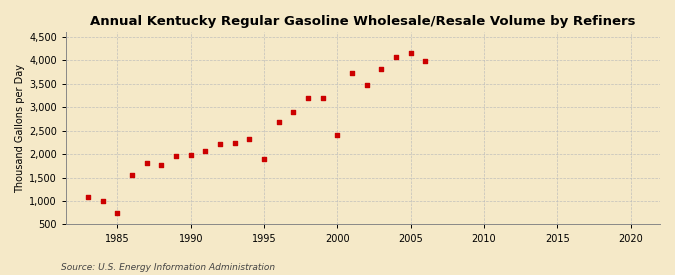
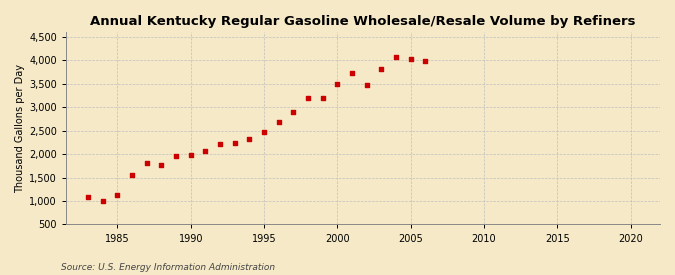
1985: 750 -> 1,120
1995: 1,900 -> 2,460
2000: 2,400 -> 3,490
2005: 4,150 -> 4,020
